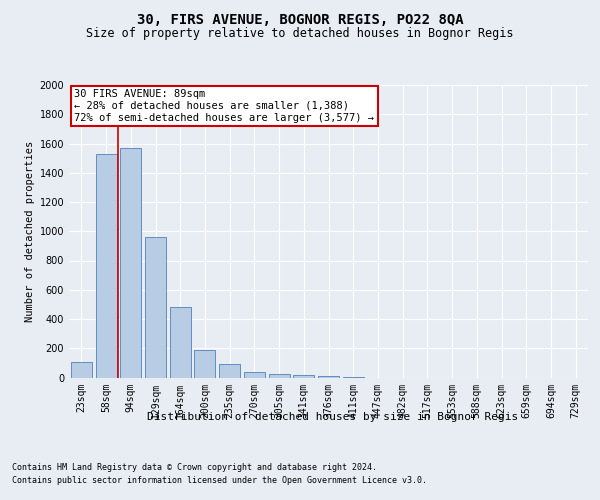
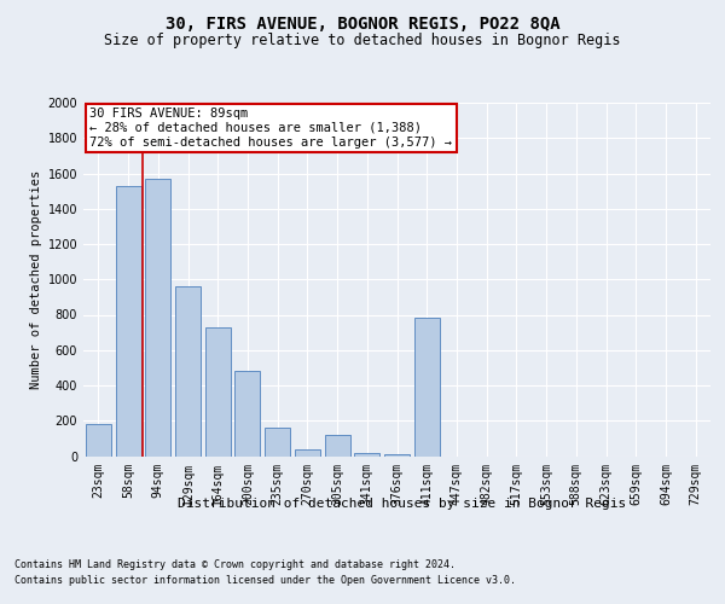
23sqm: 100 -> 180
164sqm: 480 -> 730
200sqm: 180 -> 480
235sqm: 100 -> 160
305sqm: 20 -> 120
411sqm: 0 -> 780
